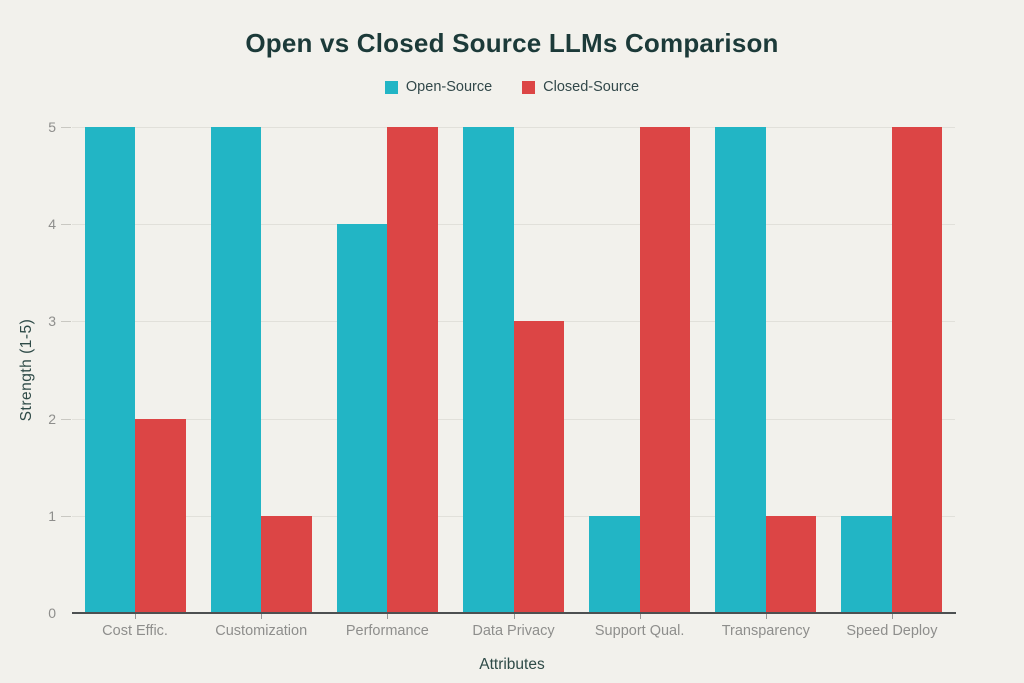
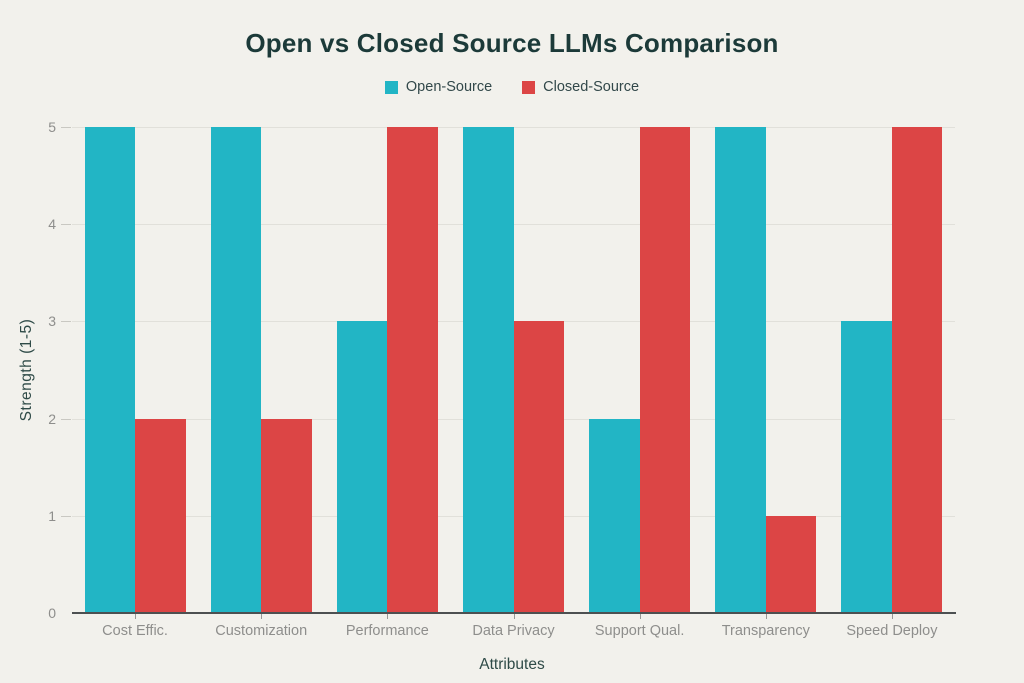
Closed-Source/Customization: 1 -> 2
Open-Source/Performance: 4 -> 3
Open-Source/Support Qual.: 1 -> 2
Open-Source/Speed Deploy: 1 -> 3
